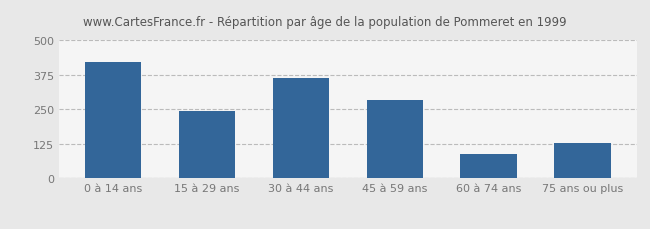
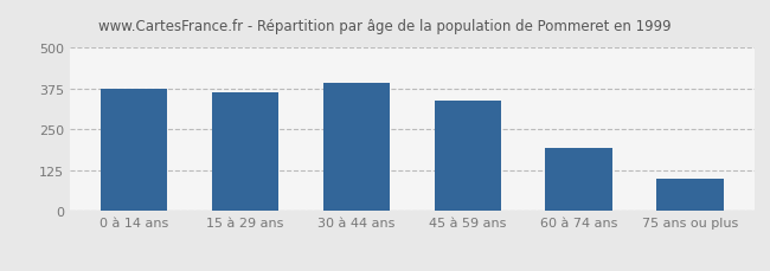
0 à 14 ans: 420 -> 373
15 à 29 ans: 245 -> 362
30 à 44 ans: 365 -> 392
45 à 59 ans: 285 -> 340
60 à 74 ans: 90 -> 193
75 ans ou plus: 130 -> 100
